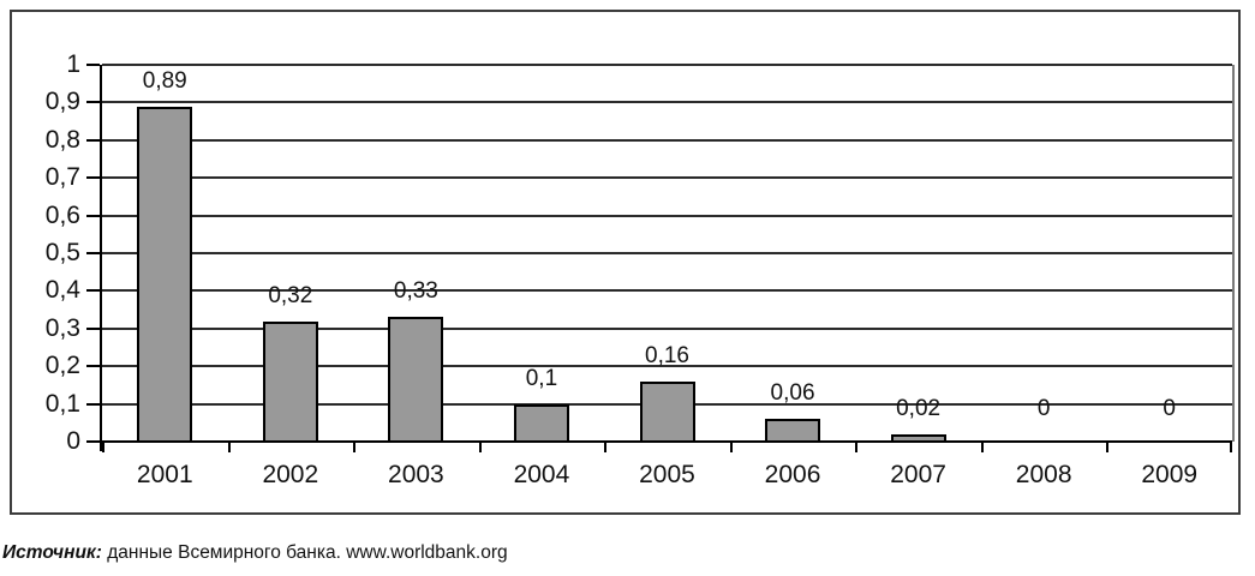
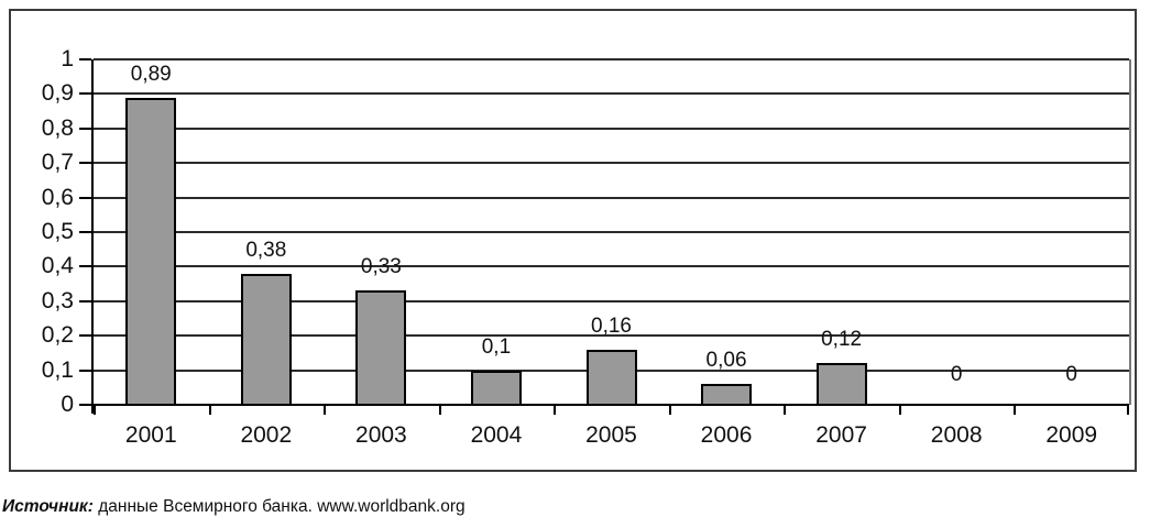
2002: 0,32 -> 0,38
2007: 0,02 -> 0,12
